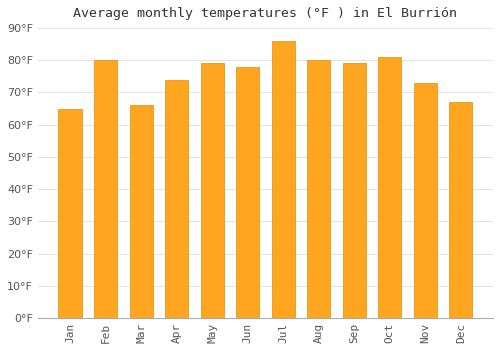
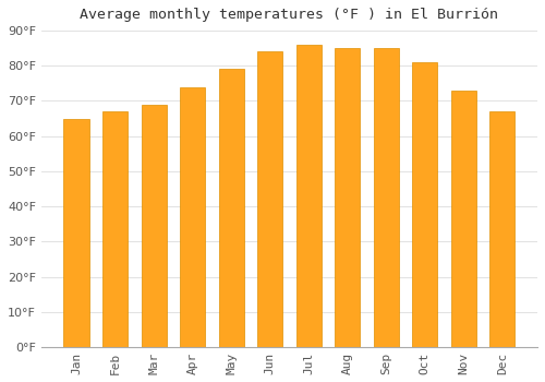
Feb: 80°F -> 67°F
Mar: 66°F -> 69°F
Jun: 78°F -> 84°F
Aug: 80°F -> 85°F
Sep: 79°F -> 85°F
